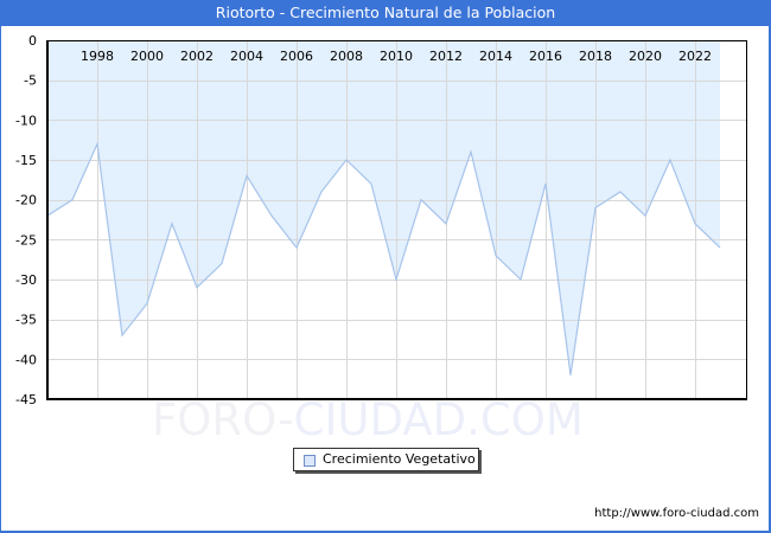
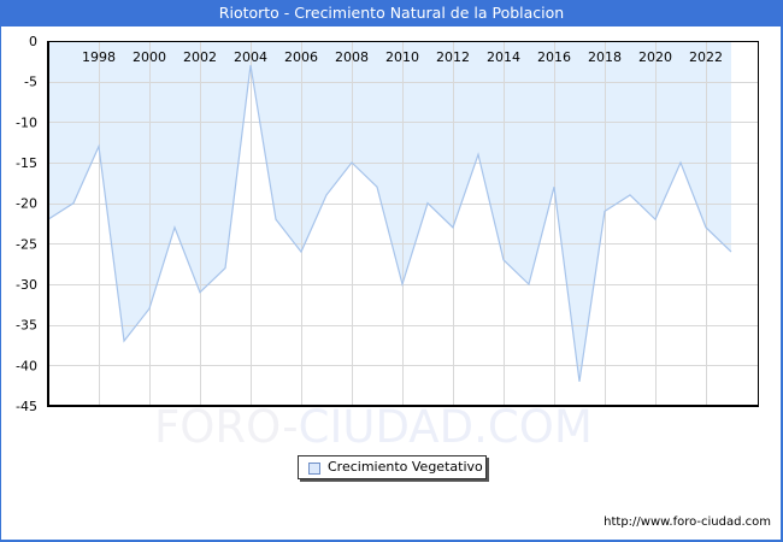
2004: -17 -> -3
